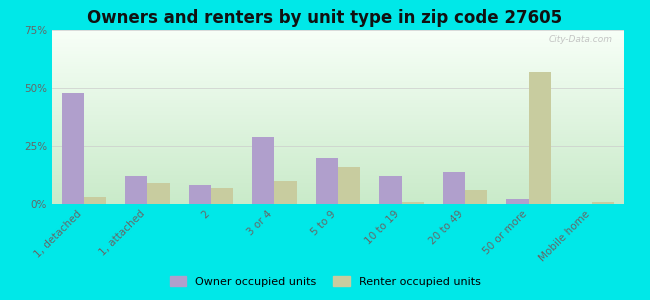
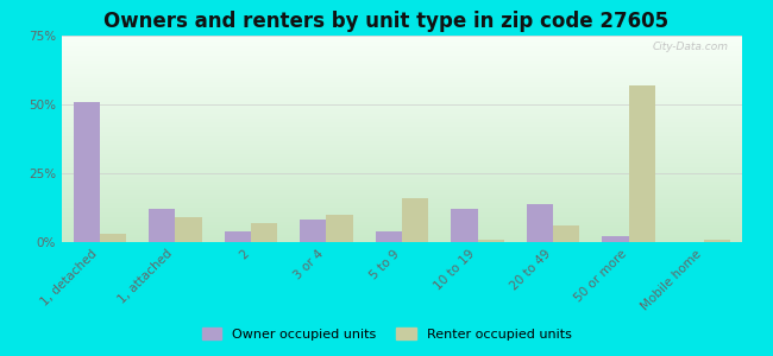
Owner occupied units/1, detached: 48% -> 51%
Owner occupied units/2: 8% -> 4%
Owner occupied units/3 or 4: 29% -> 8%
Owner occupied units/5 to 9: 20% -> 4%
